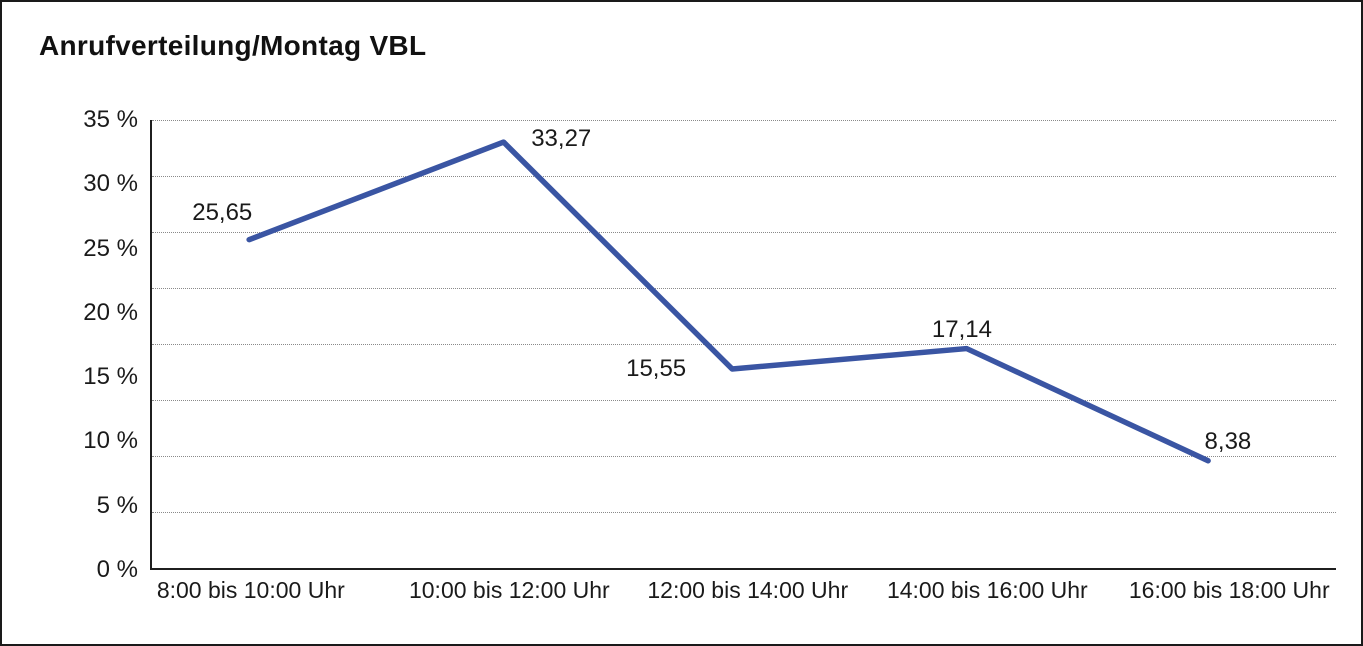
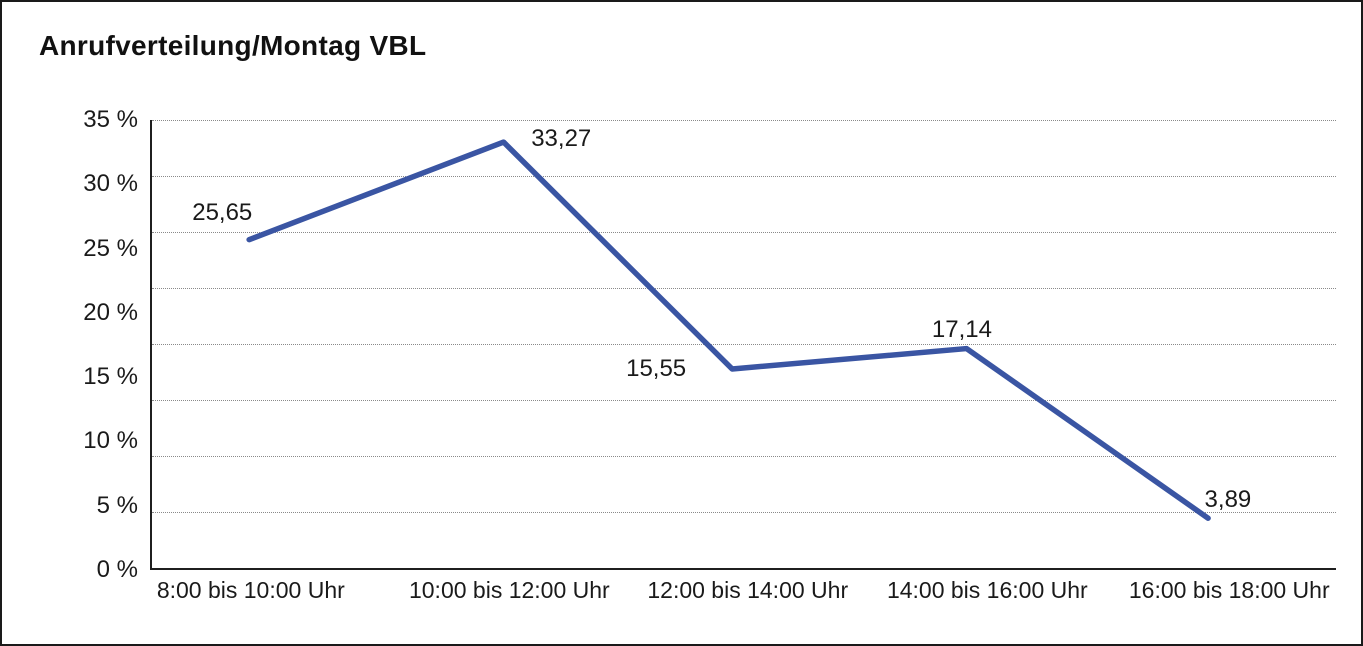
16:00 bis 18:00 Uhr: 8,38 -> 3,89
